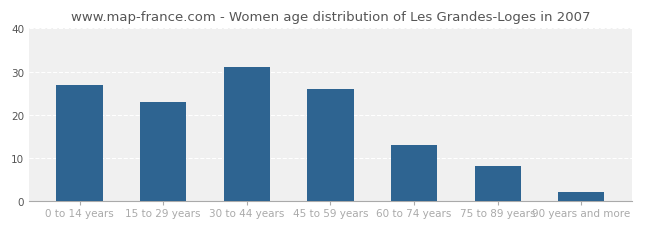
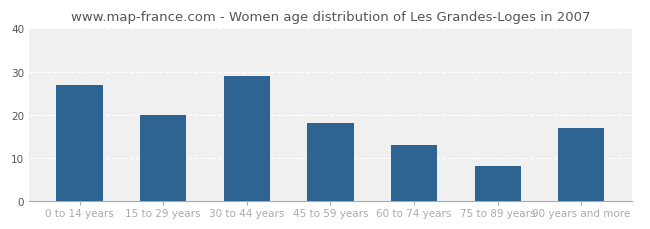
15 to 29 years: 23 -> 20
30 to 44 years: 31 -> 29
45 to 59 years: 26 -> 18
90 years and more: 2 -> 17
